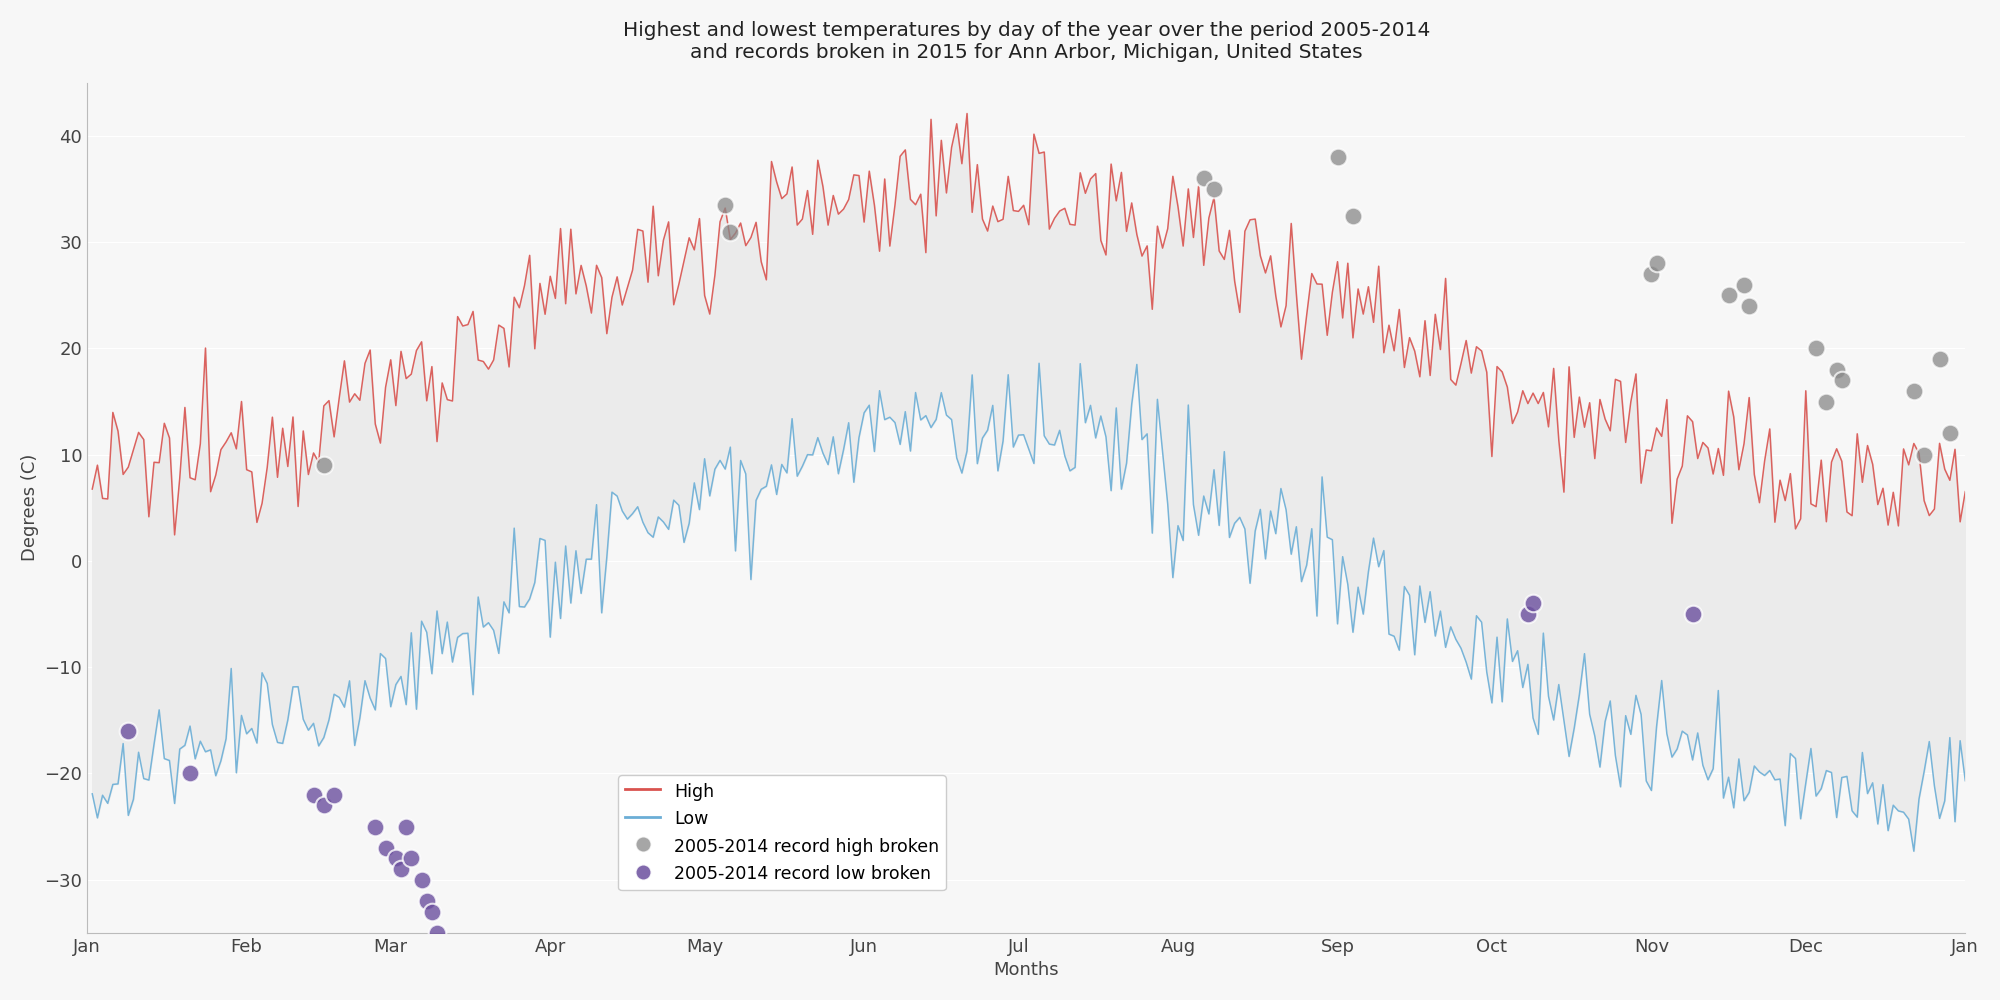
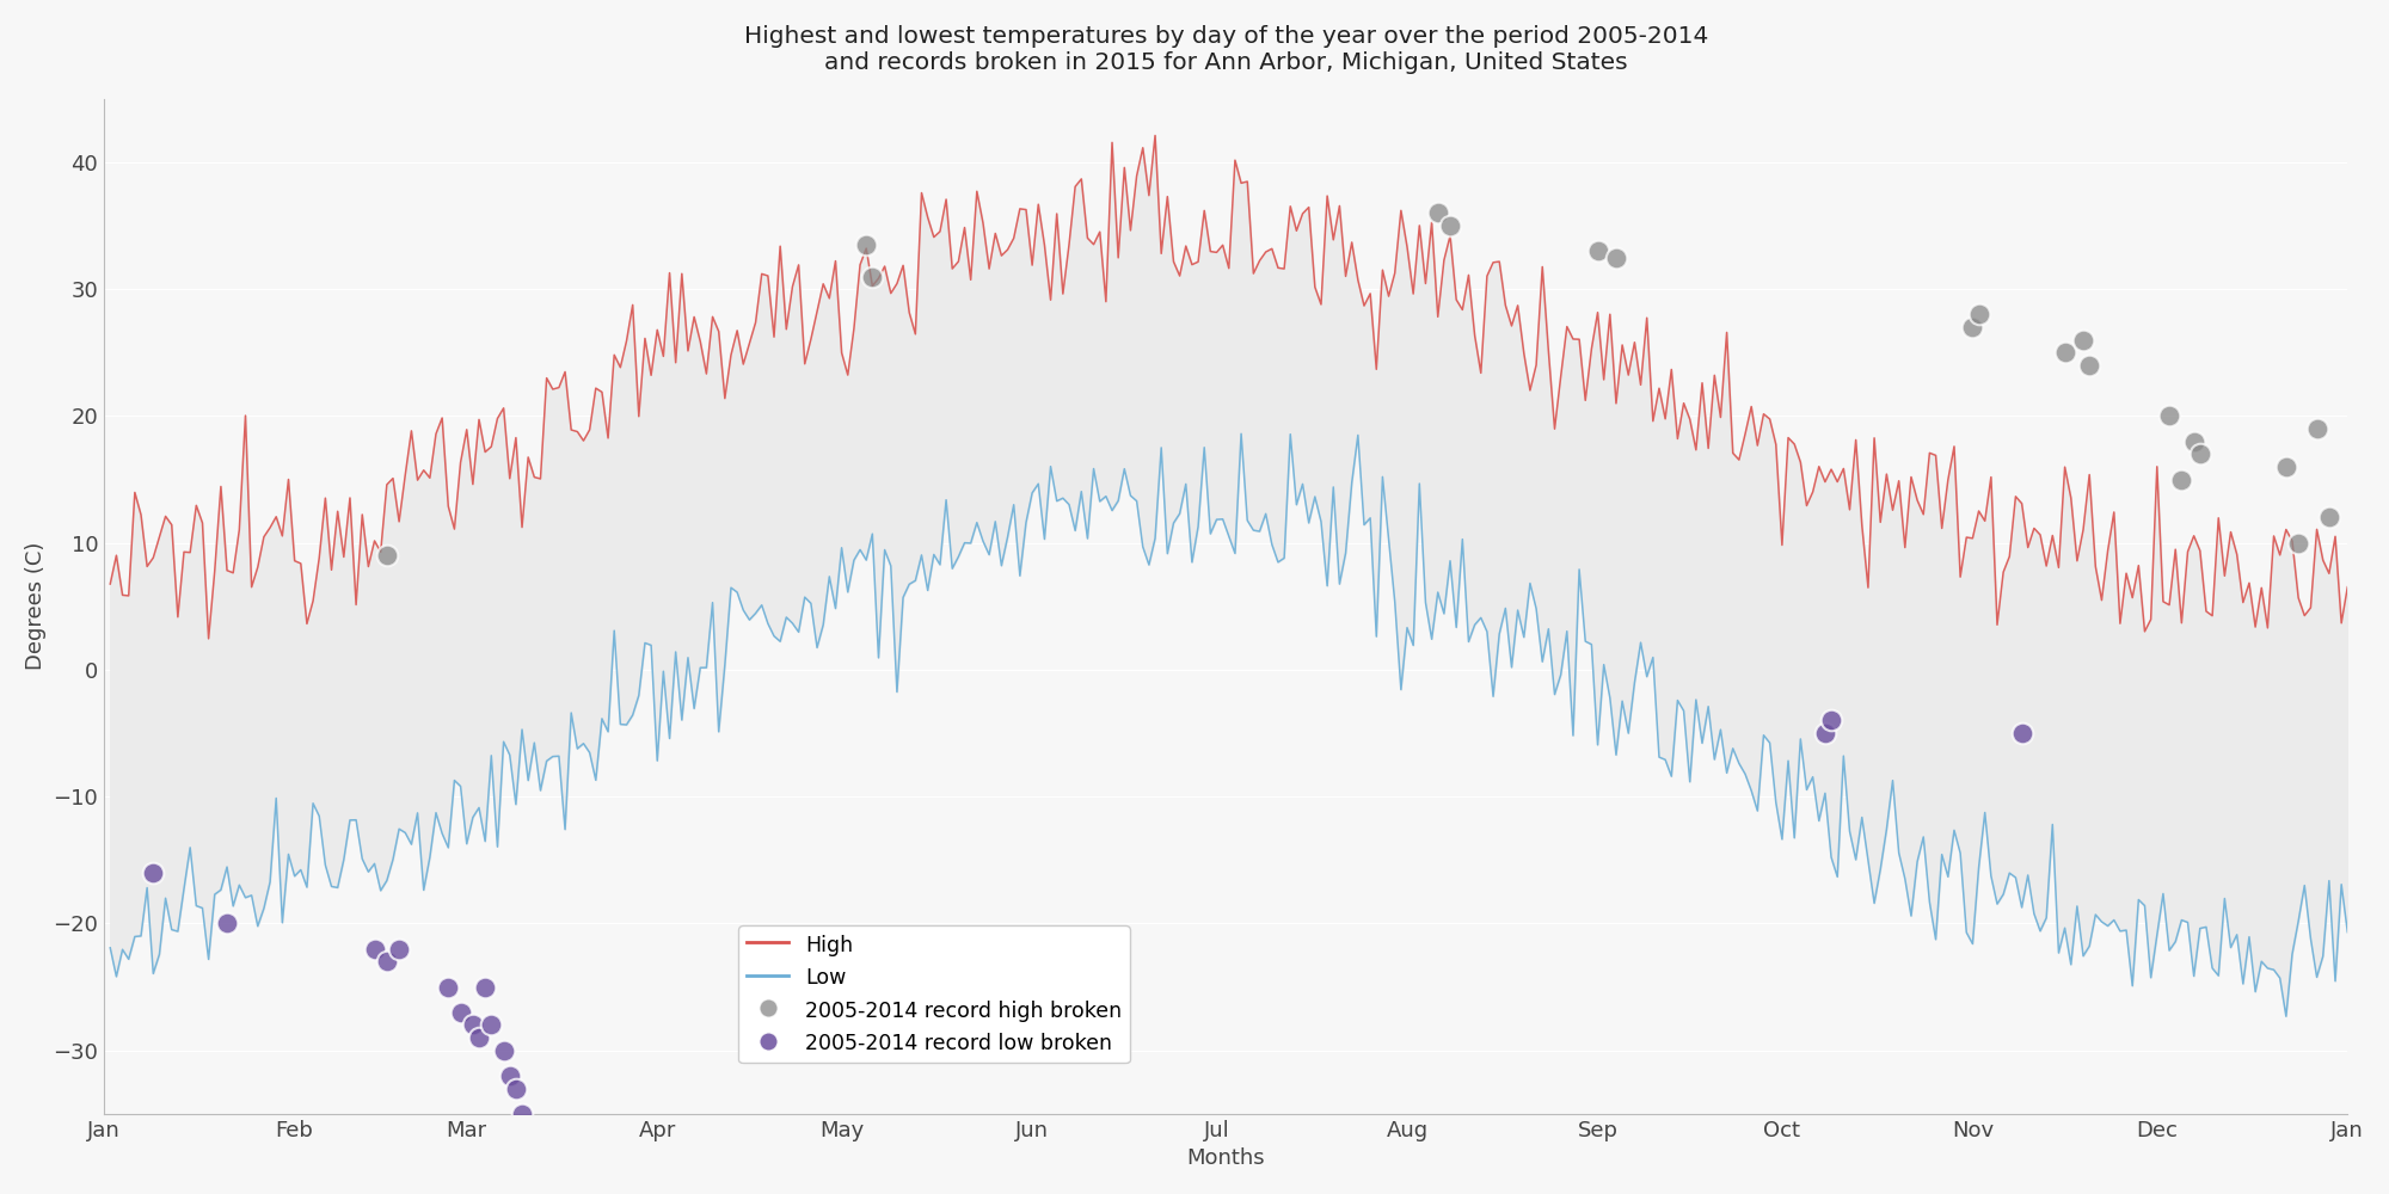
2005-2014 record high broken/Sep: 38.0 -> 33.0
